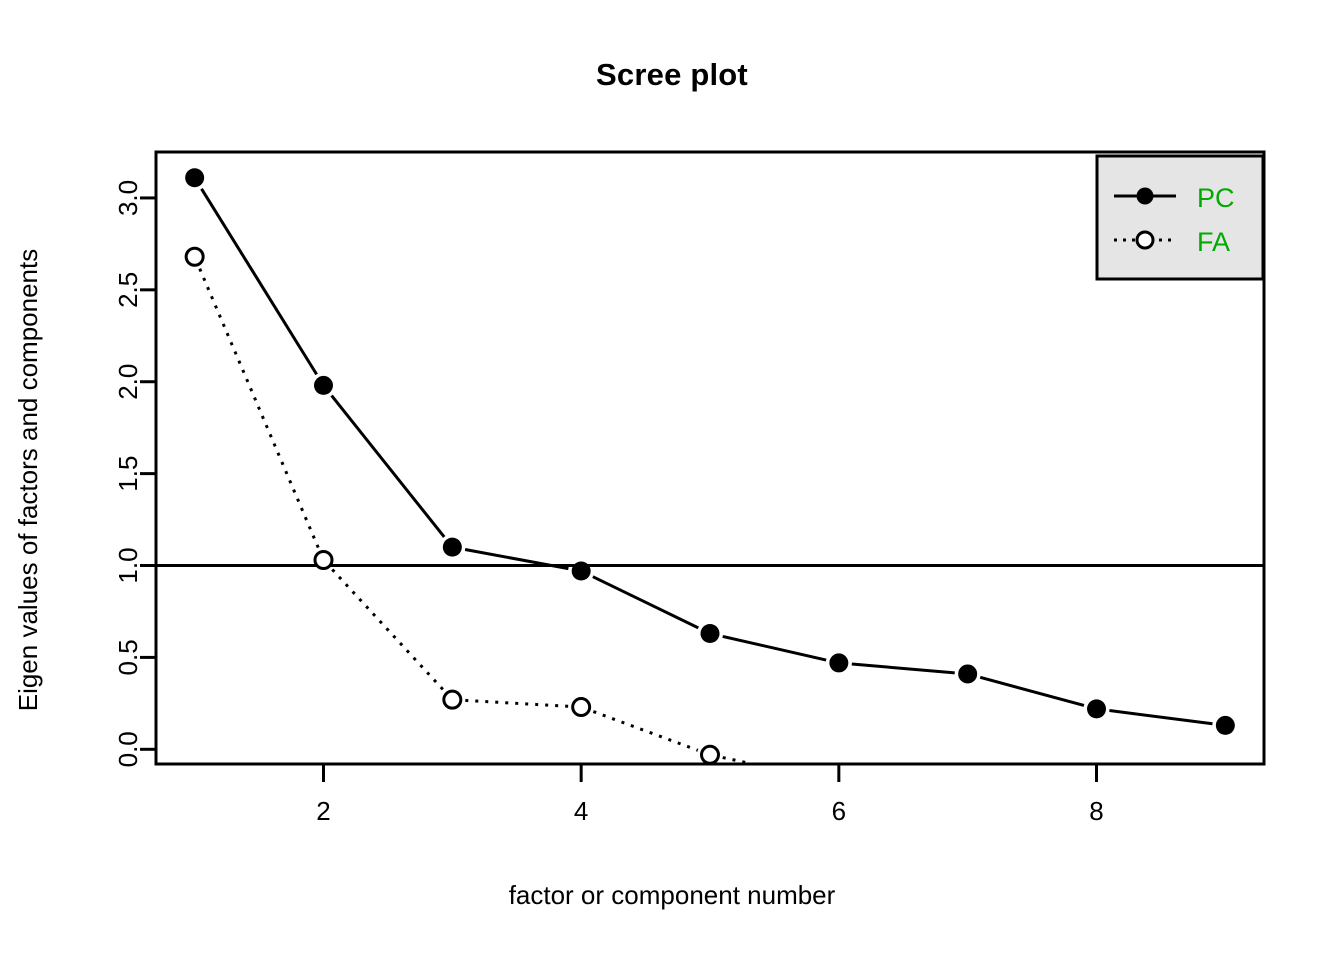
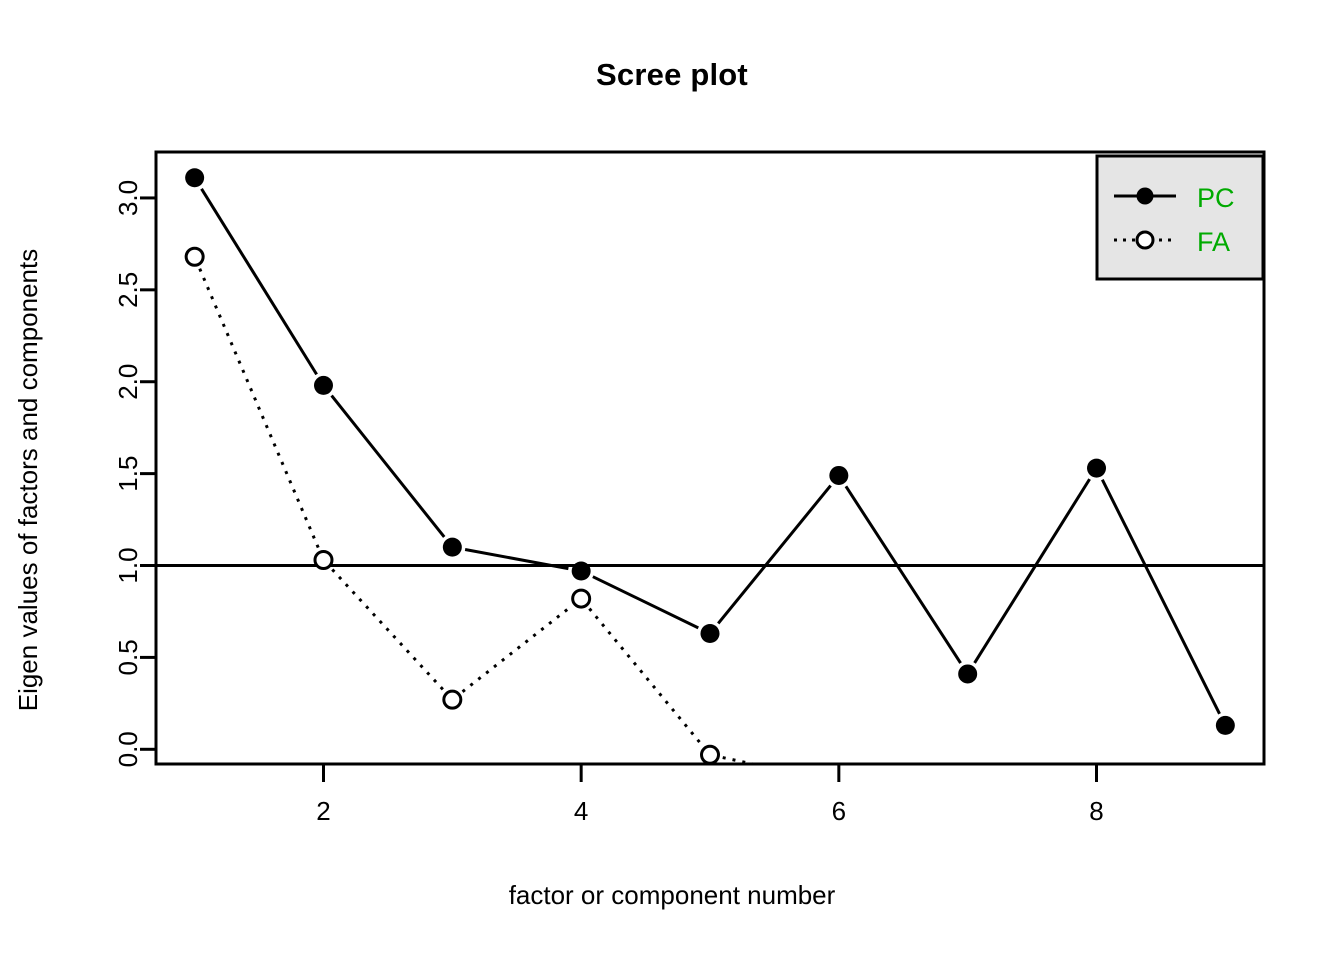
FA/4: 0.23 -> 0.82
PC/6: 0.47 -> 1.49
PC/8: 0.22 -> 1.53
